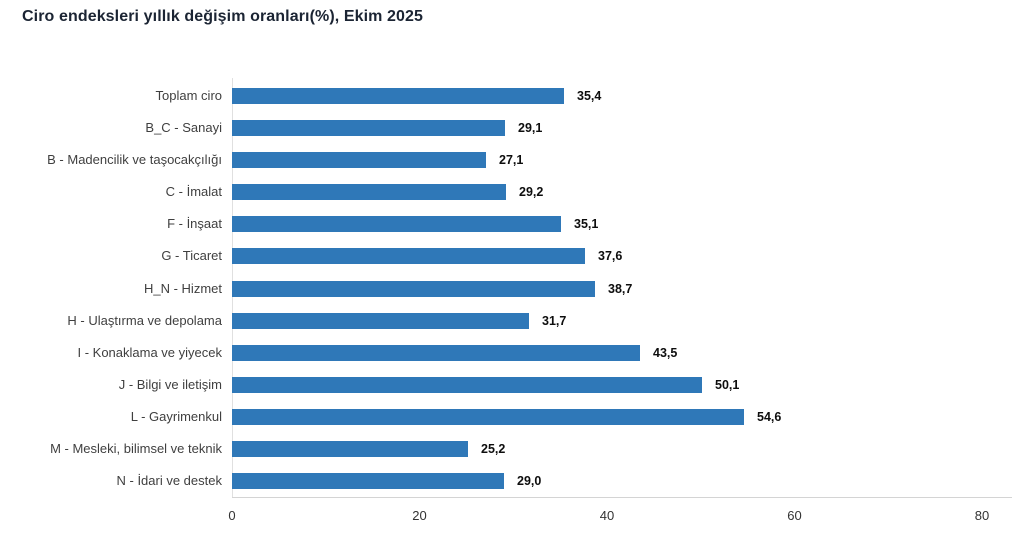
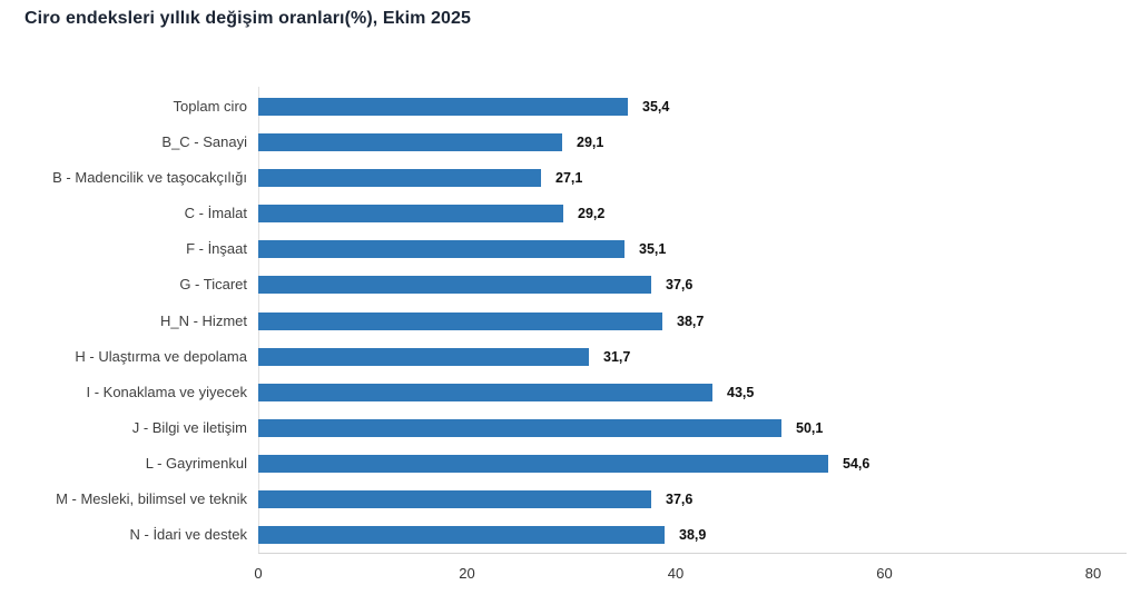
M - Mesleki, bilimsel ve teknik: 25,2 -> 37,6
N - İdari ve destek: 29,0 -> 38,9
